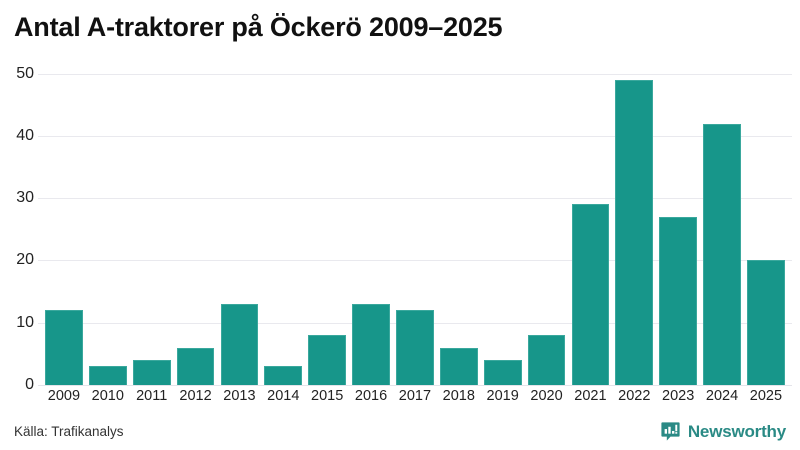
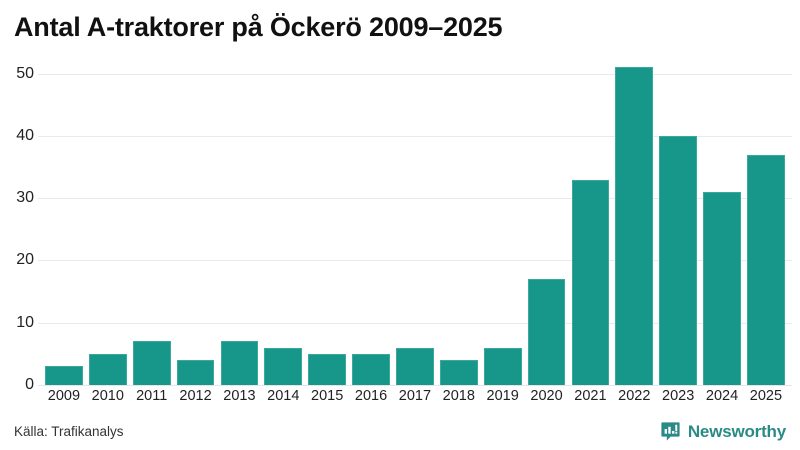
2009: 12 -> 3
2010: 3 -> 5
2011: 4 -> 7
2012: 6 -> 4
2013: 13 -> 7
2014: 3 -> 6
2015: 8 -> 5
2016: 13 -> 5
2017: 12 -> 6
2018: 6 -> 4
2019: 4 -> 6
2020: 8 -> 17
2021: 29 -> 33
2022: 49 -> 51
2023: 27 -> 40
2024: 42 -> 31
2025: 20 -> 37
